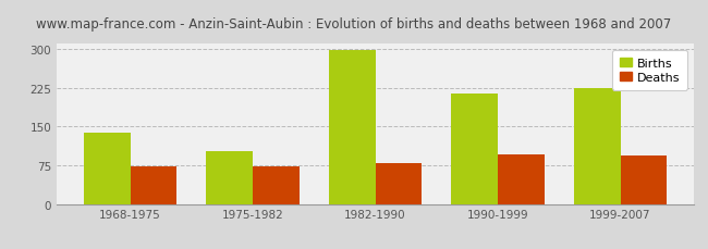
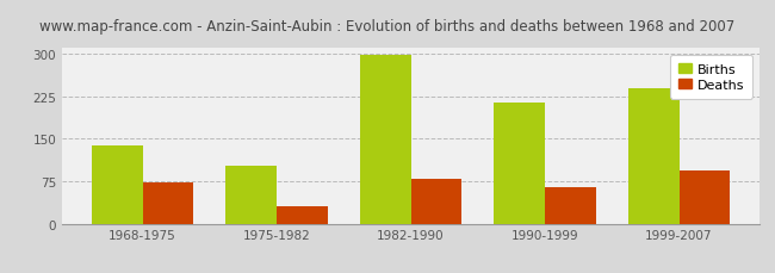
Deaths/1975-1982: 73 -> 30
Deaths/1990-1999: 97 -> 65
Births/1999-2007: 224 -> 240
